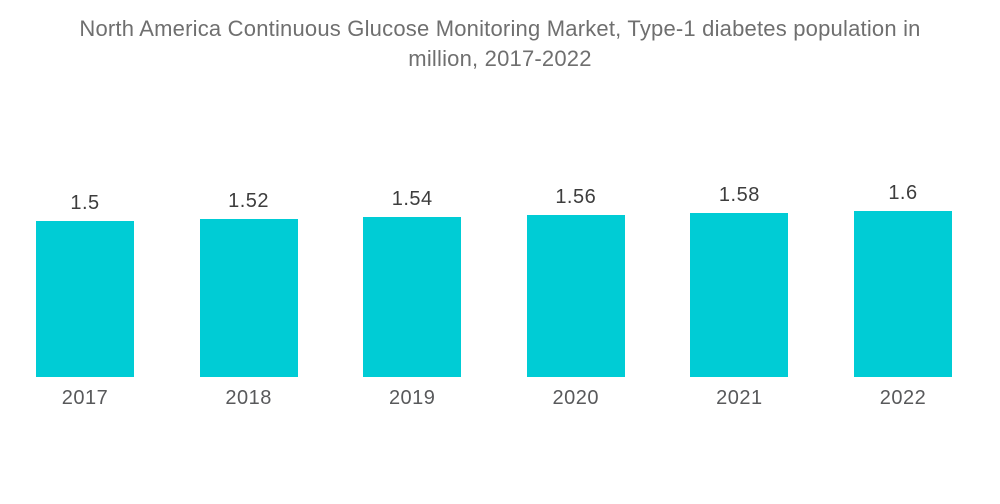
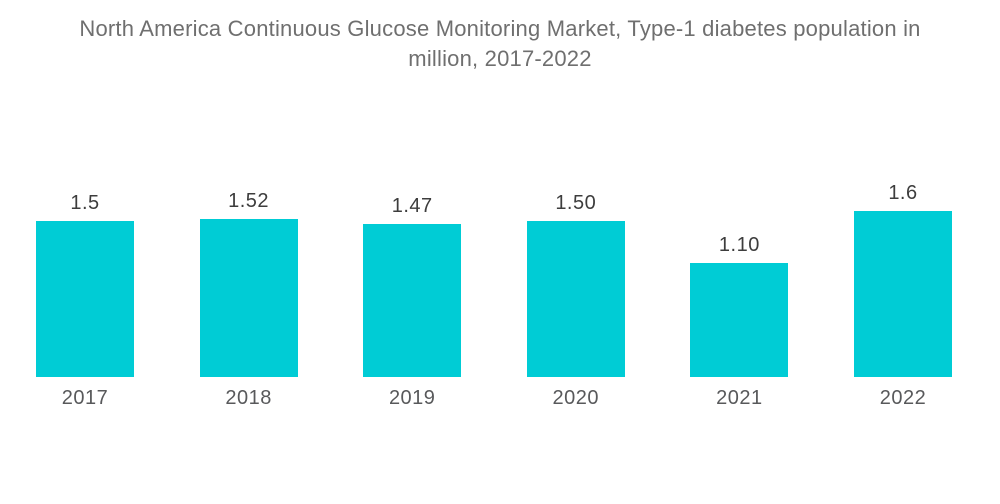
2019: 1.54 -> 1.47
2020: 1.56 -> 1.50
2021: 1.58 -> 1.10
